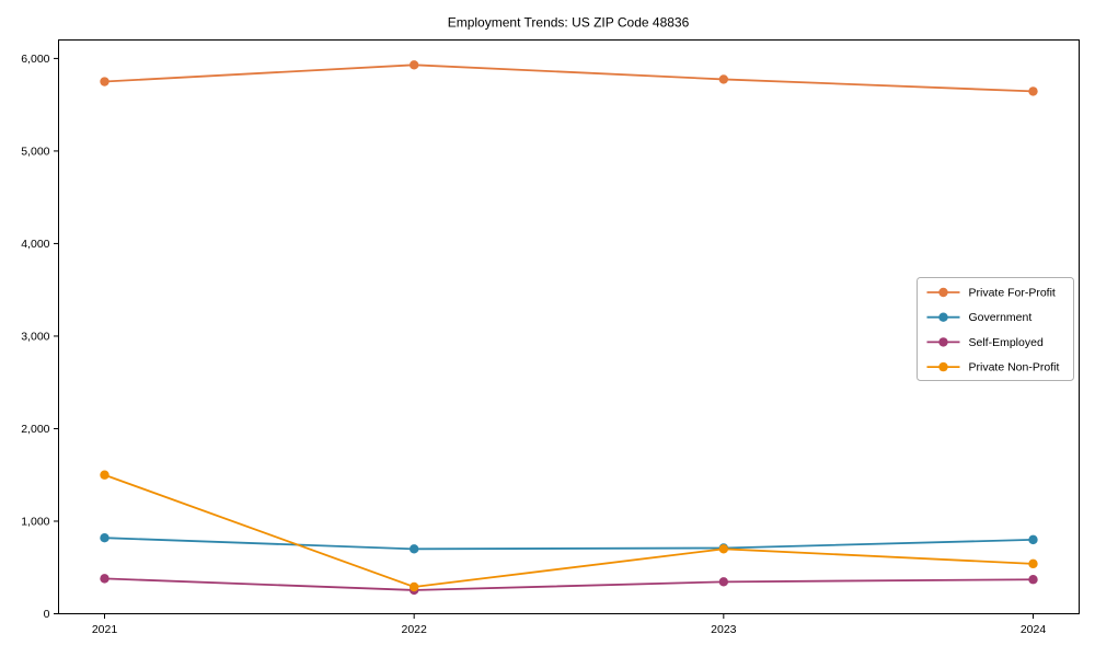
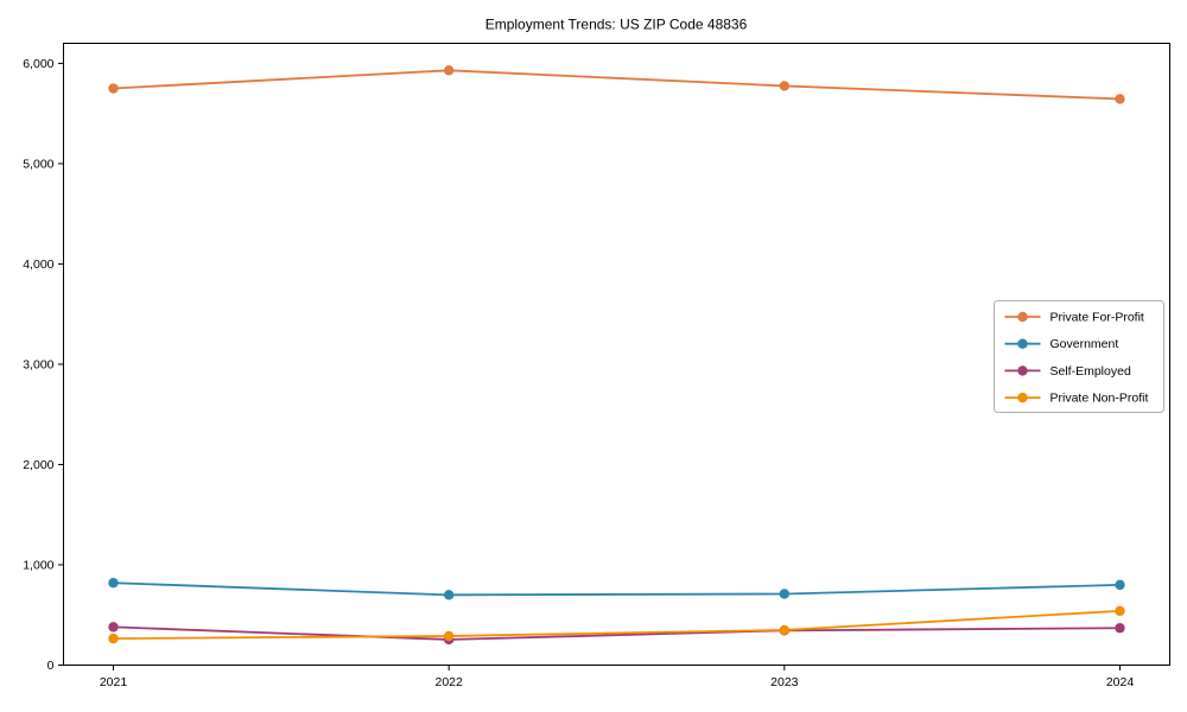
Private Non-Profit/2021: 1500 -> 300
Private Non-Profit/2023: 700 -> 400
